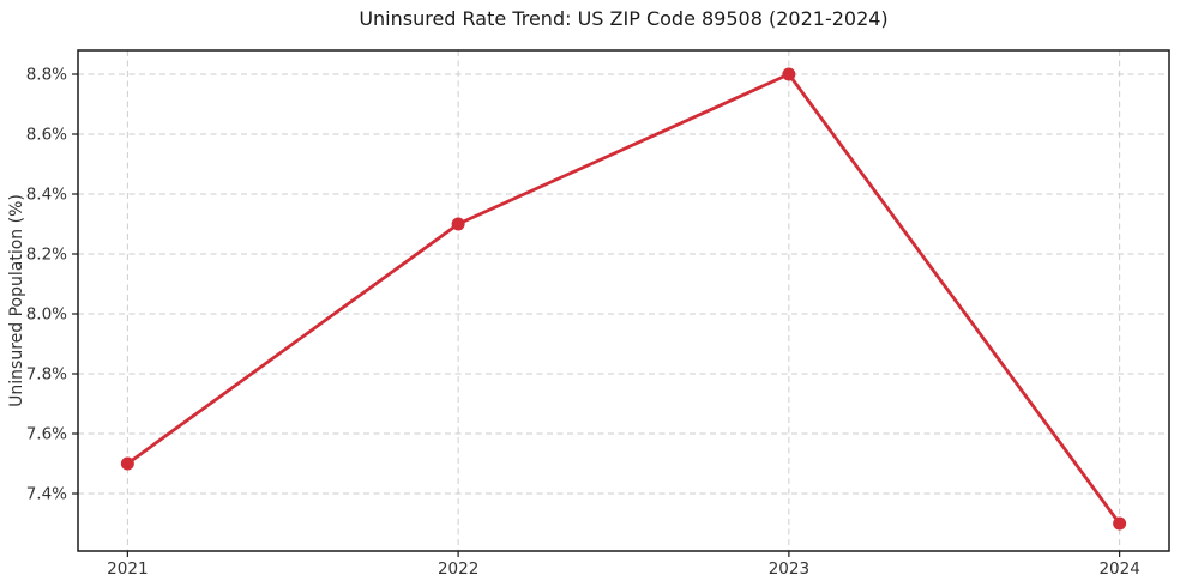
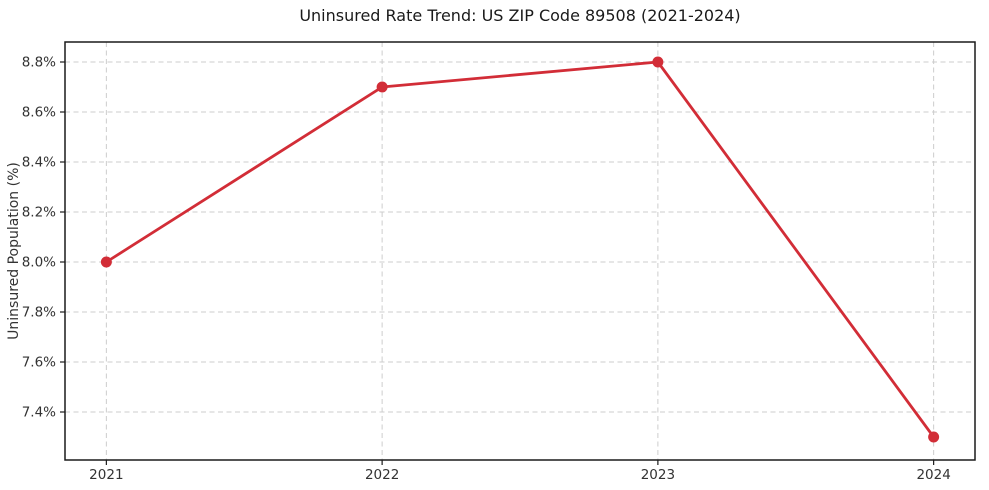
2021: 7.5% -> 8.0%
2022: 8.3% -> 8.7%
